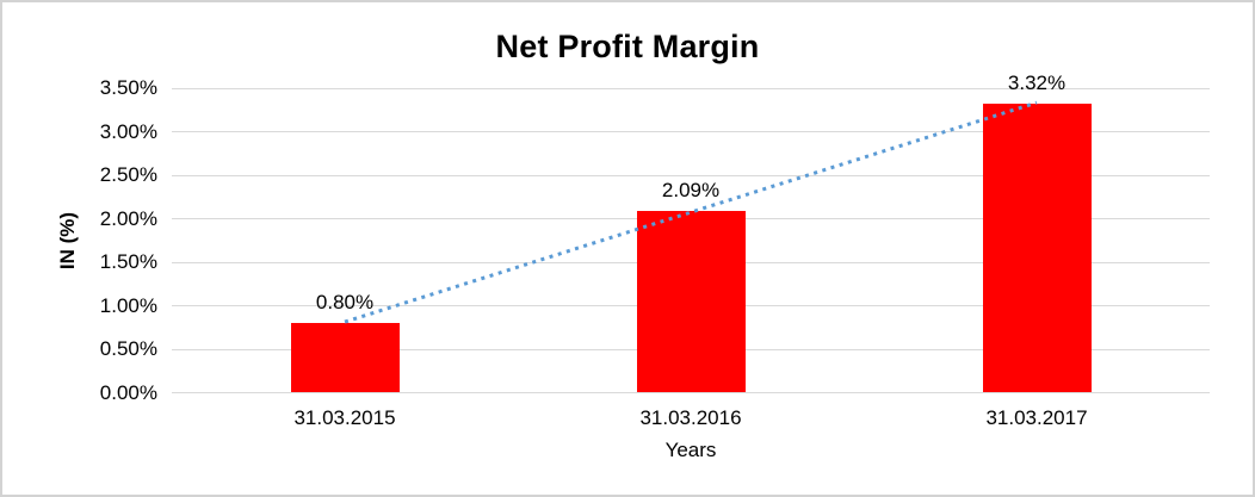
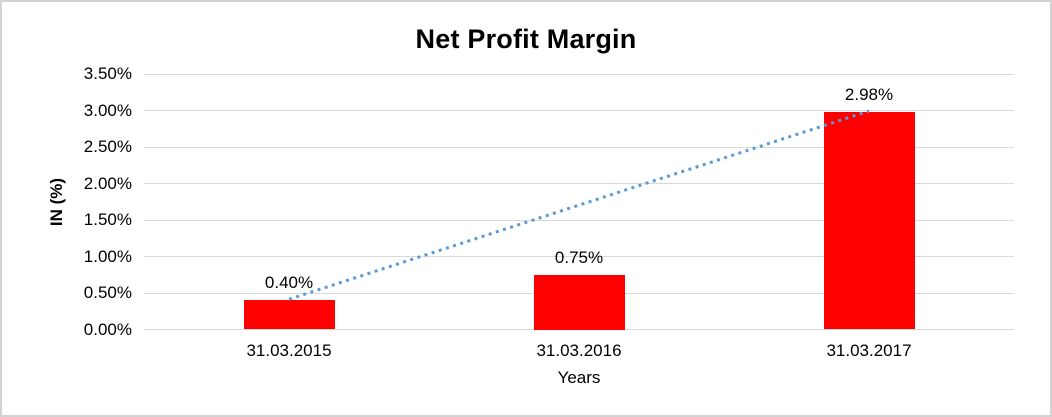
31.03.2015: 0.80% -> 0.40%
31.03.2016: 2.09% -> 0.75%
31.03.2017: 3.32% -> 2.98%
